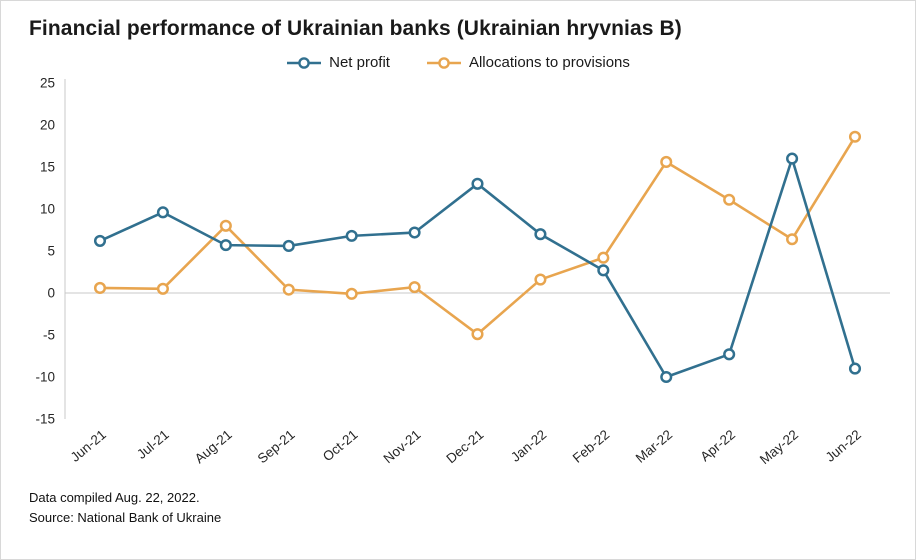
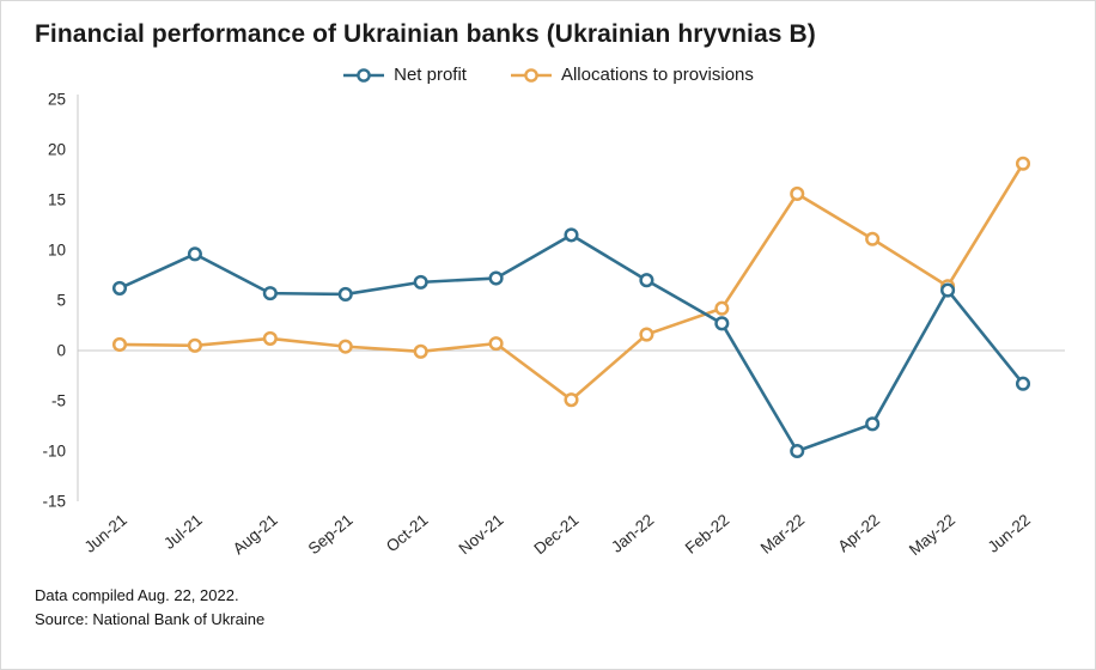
Allocations to provisions/Aug-21: 8 -> 1
Net profit/Dec-21: 13 -> 12
Net profit/May-22: 16 -> 6
Net profit/Jun-22: -9 -> -3
